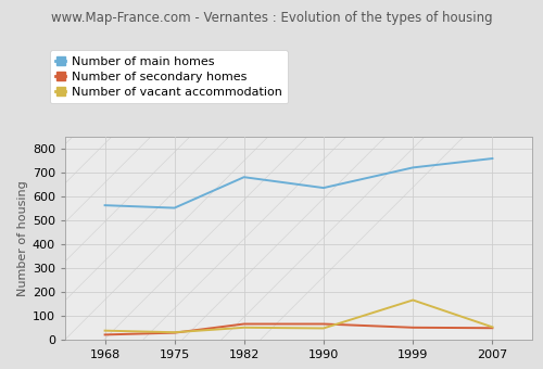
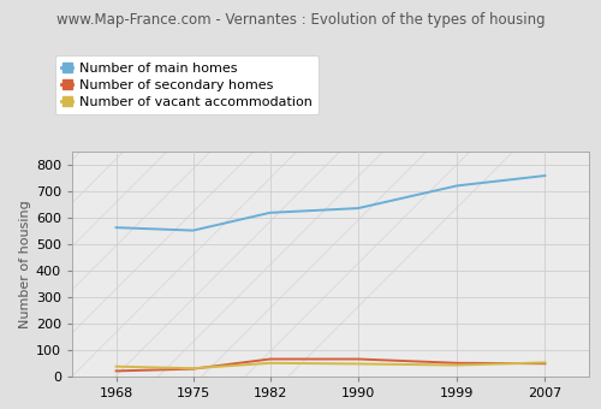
Number of main homes/1982: 680 -> 618
Number of vacant accommodation/1999: 165 -> 42
